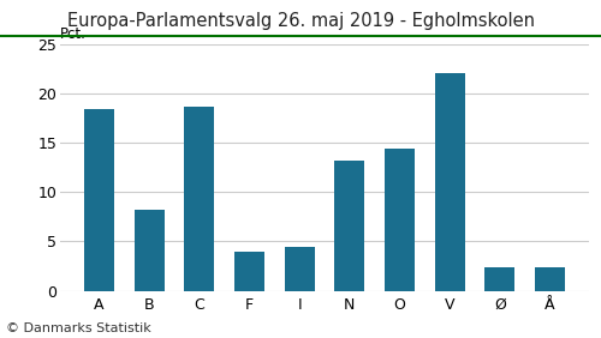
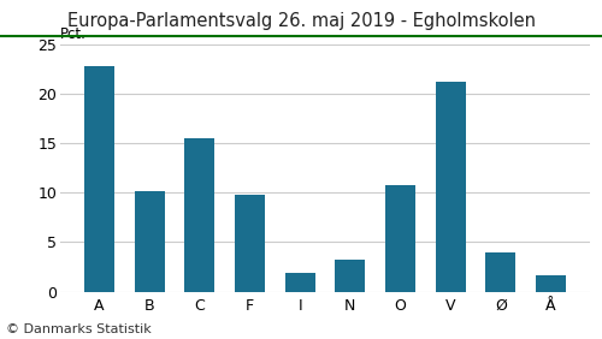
A: 18.4 -> 22.8
B: 8.2 -> 10.1
C: 18.6 -> 15.5
F: 4.0 -> 9.8
I: 4.4 -> 1.9
N: 13.2 -> 3.2
O: 14.4 -> 10.7
V: 22.0 -> 21.2
Ø: 2.4 -> 3.9
Å: 2.4 -> 1.6
